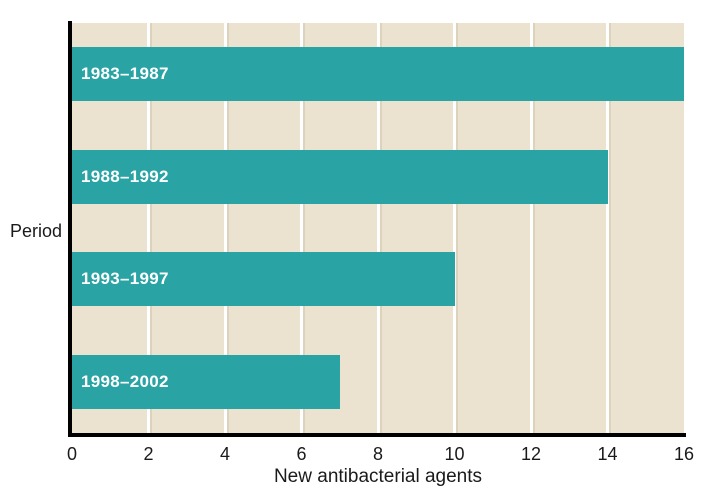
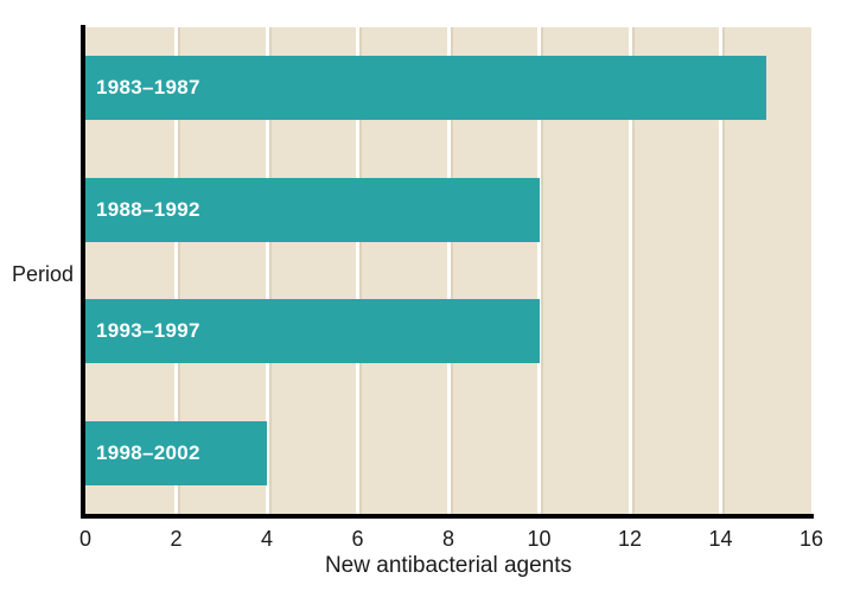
1983–1987: 16 -> 15
1988–1992: 14 -> 10
1998–2002: 7 -> 4
